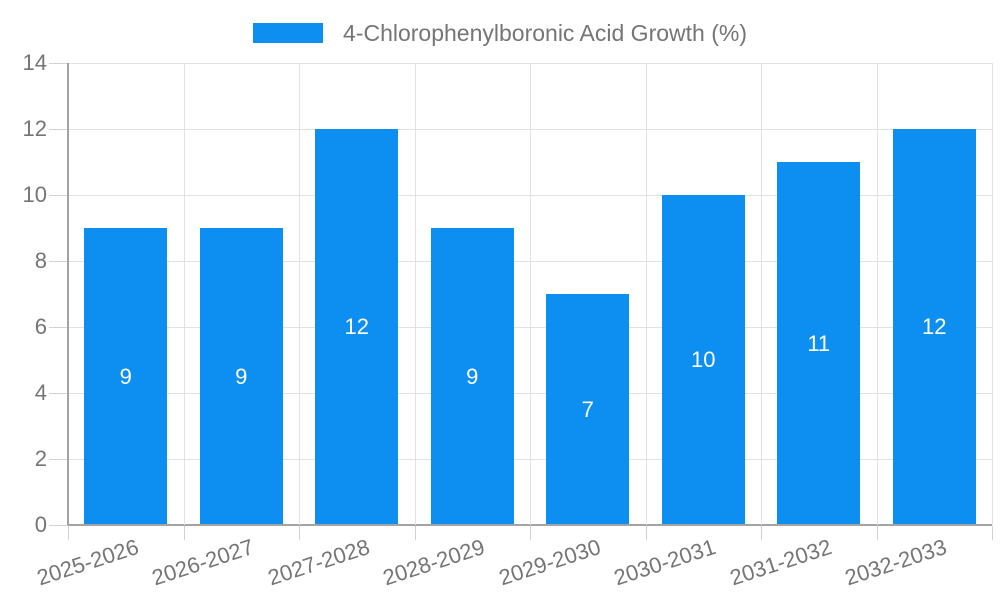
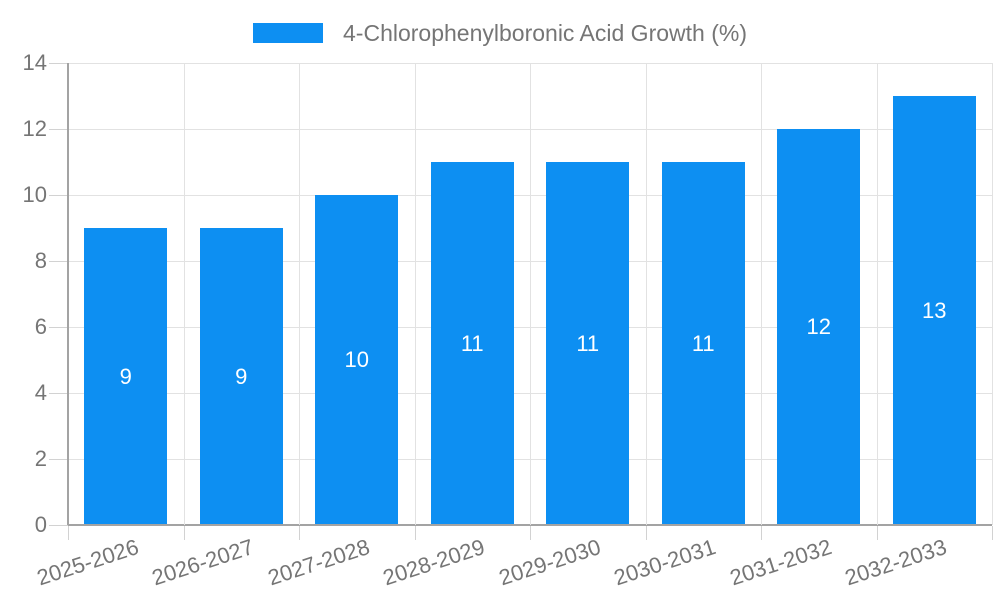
2027-2028: 12 -> 10
2028-2029: 9 -> 11
2029-2030: 7 -> 11
2030-2031: 10 -> 11
2031-2032: 11 -> 12
2032-2033: 12 -> 13
